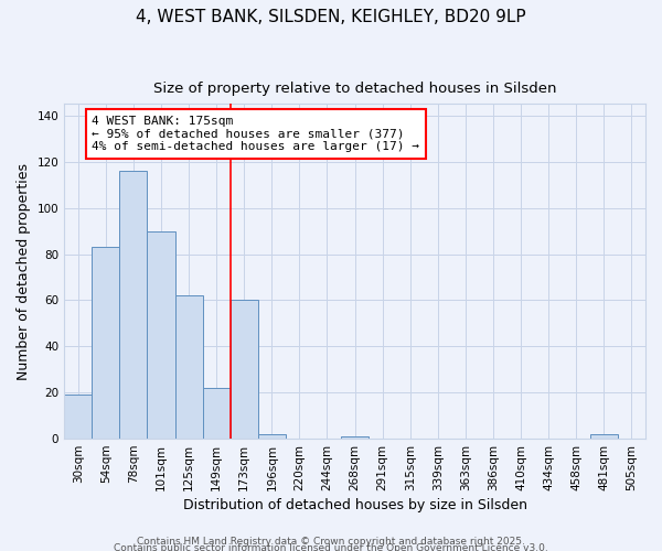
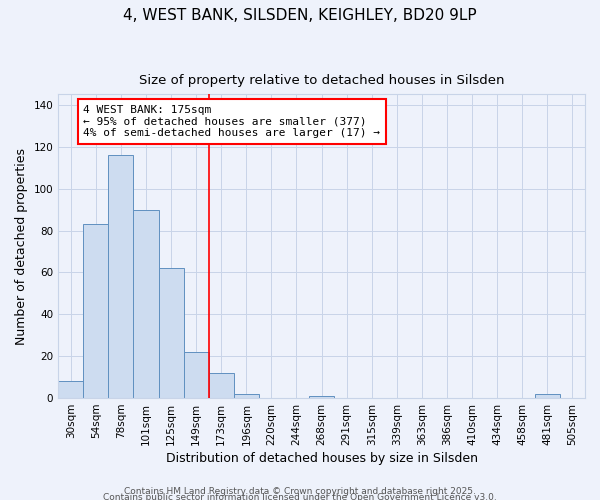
30sqm: 19 -> 8
173sqm: 60 -> 12
